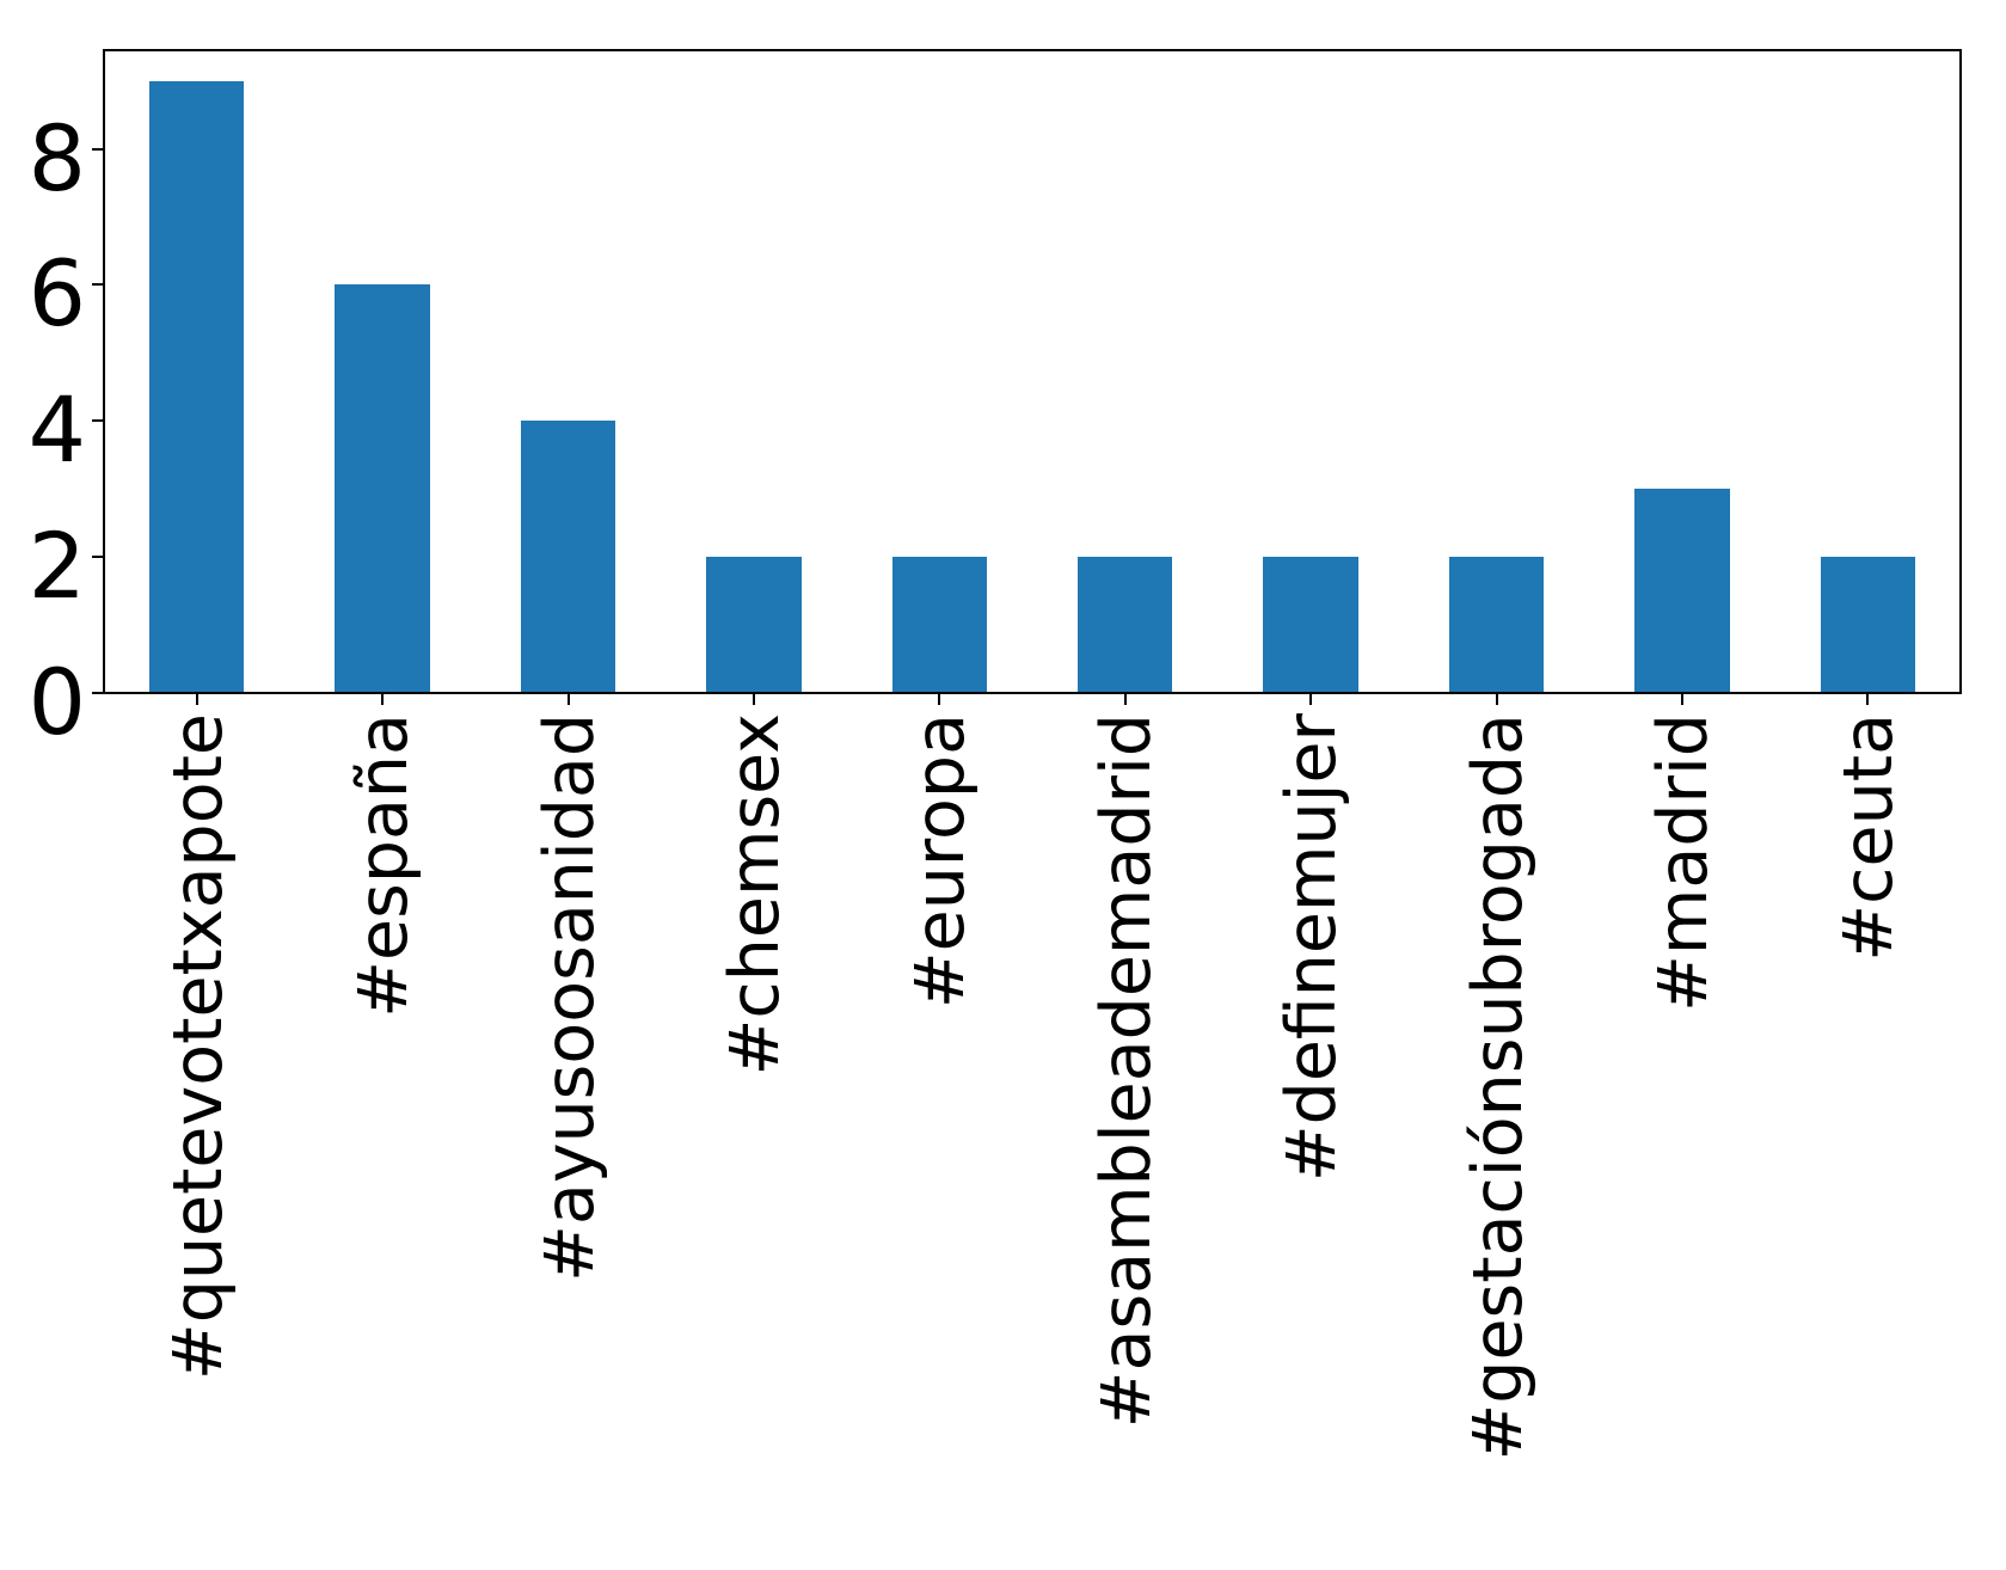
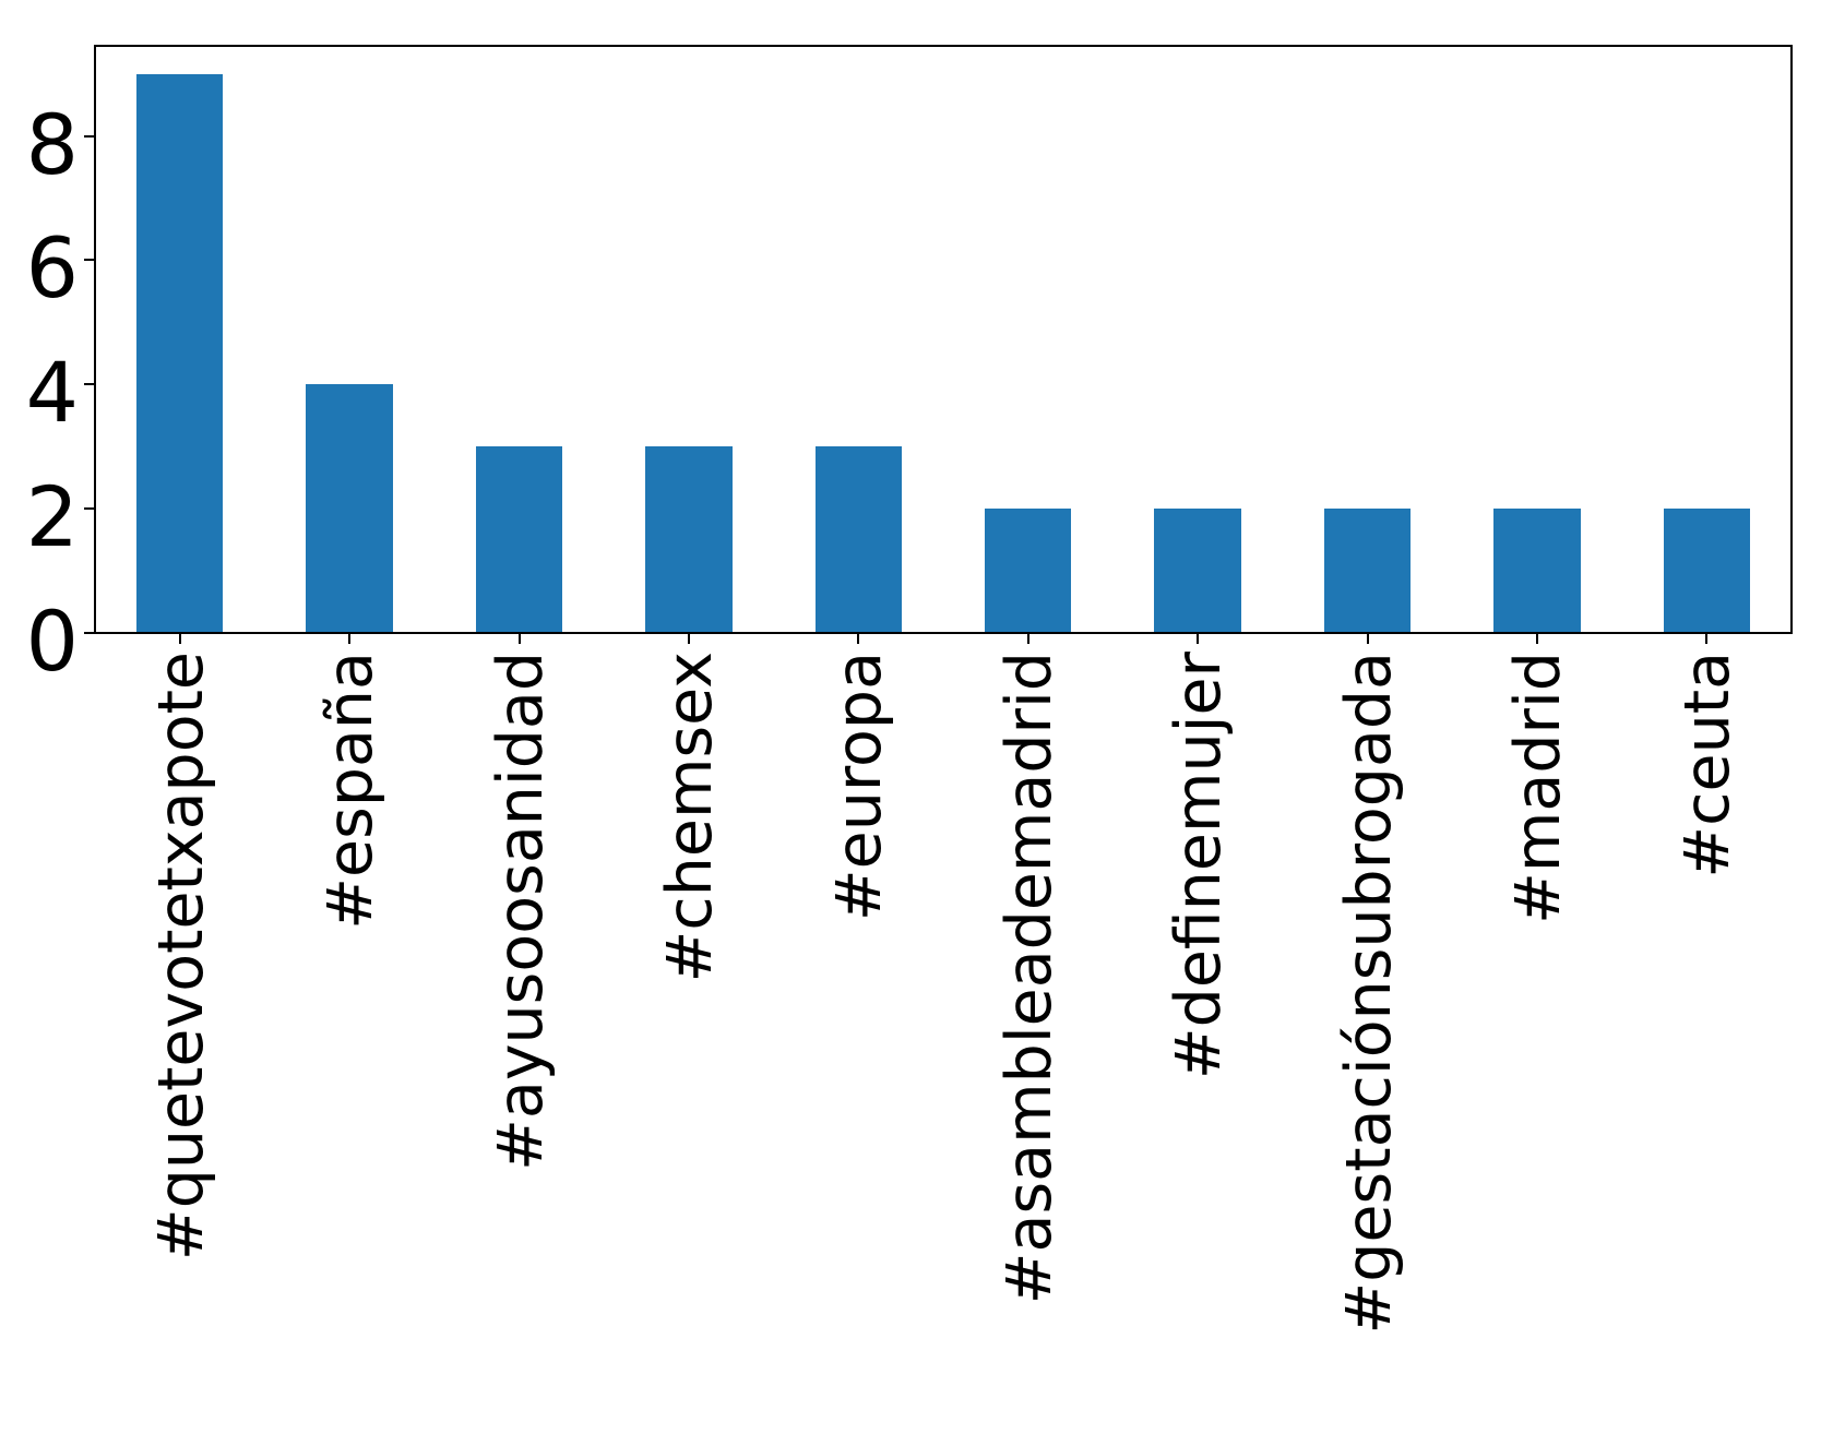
#españa: 6 -> 4
#ayusoosanidad: 4 -> 3
#chemsex: 2 -> 3
#europa: 2 -> 3
#madrid: 3 -> 2
